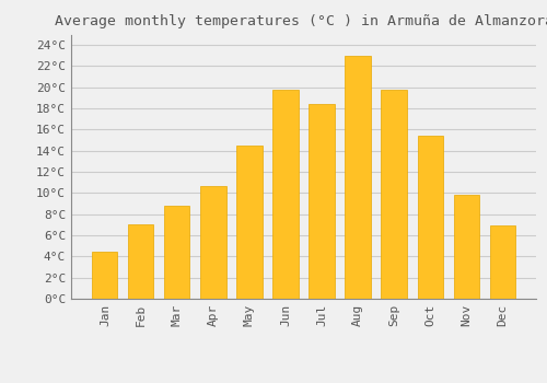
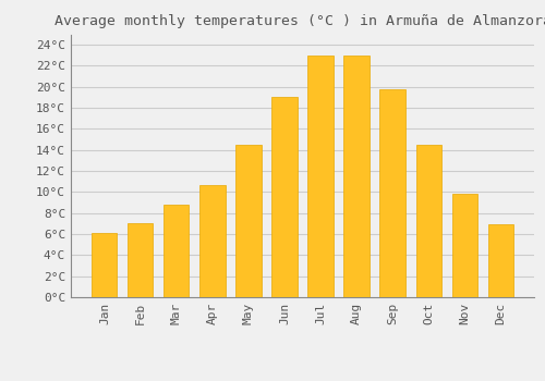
Jan: 4.4°C -> 6.1°C
Jun: 19.8°C -> 19.0°C
Jul: 18.4°C -> 23.0°C
Oct: 15.4°C -> 14.5°C
